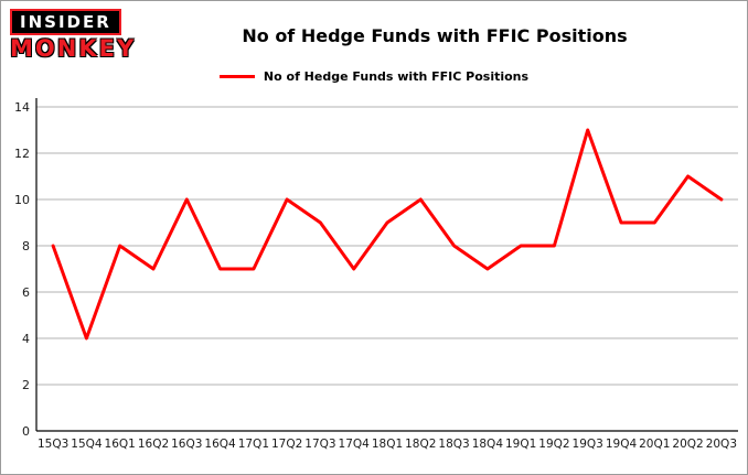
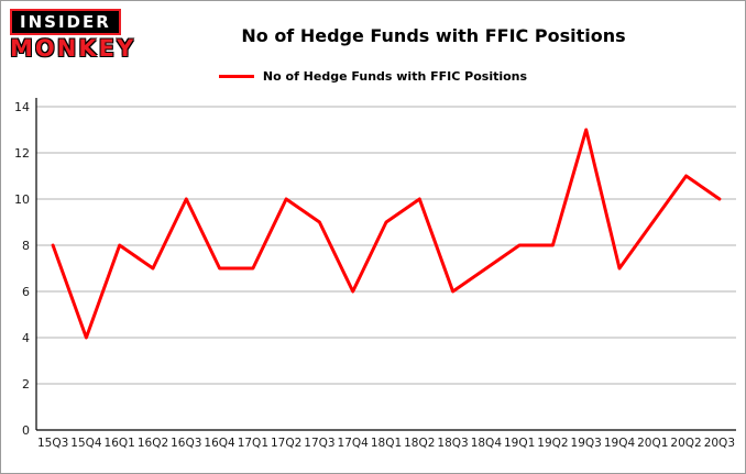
17Q4: 7 -> 6
18Q3: 8 -> 6
19Q4: 9 -> 7
